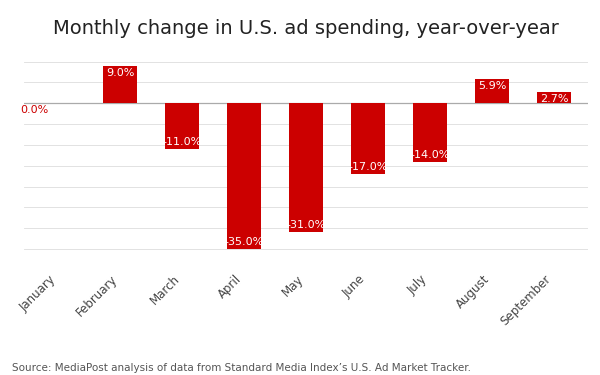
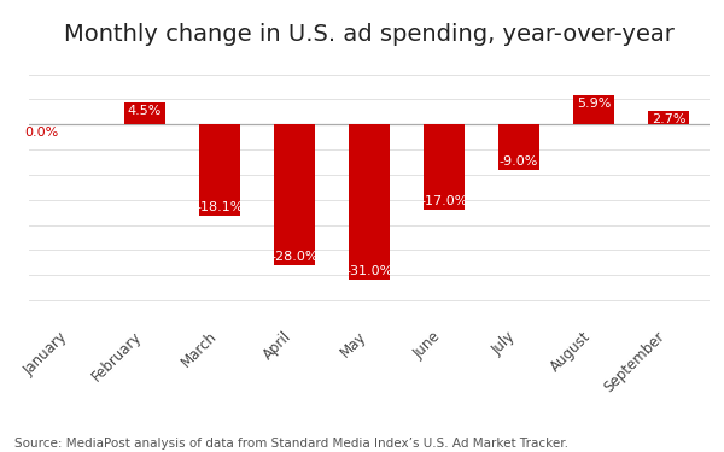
February: 9.0% -> 4.5%
March: -11.0% -> -18.1%
April: -35.0% -> -28.0%
July: -14.0% -> -9.0%
